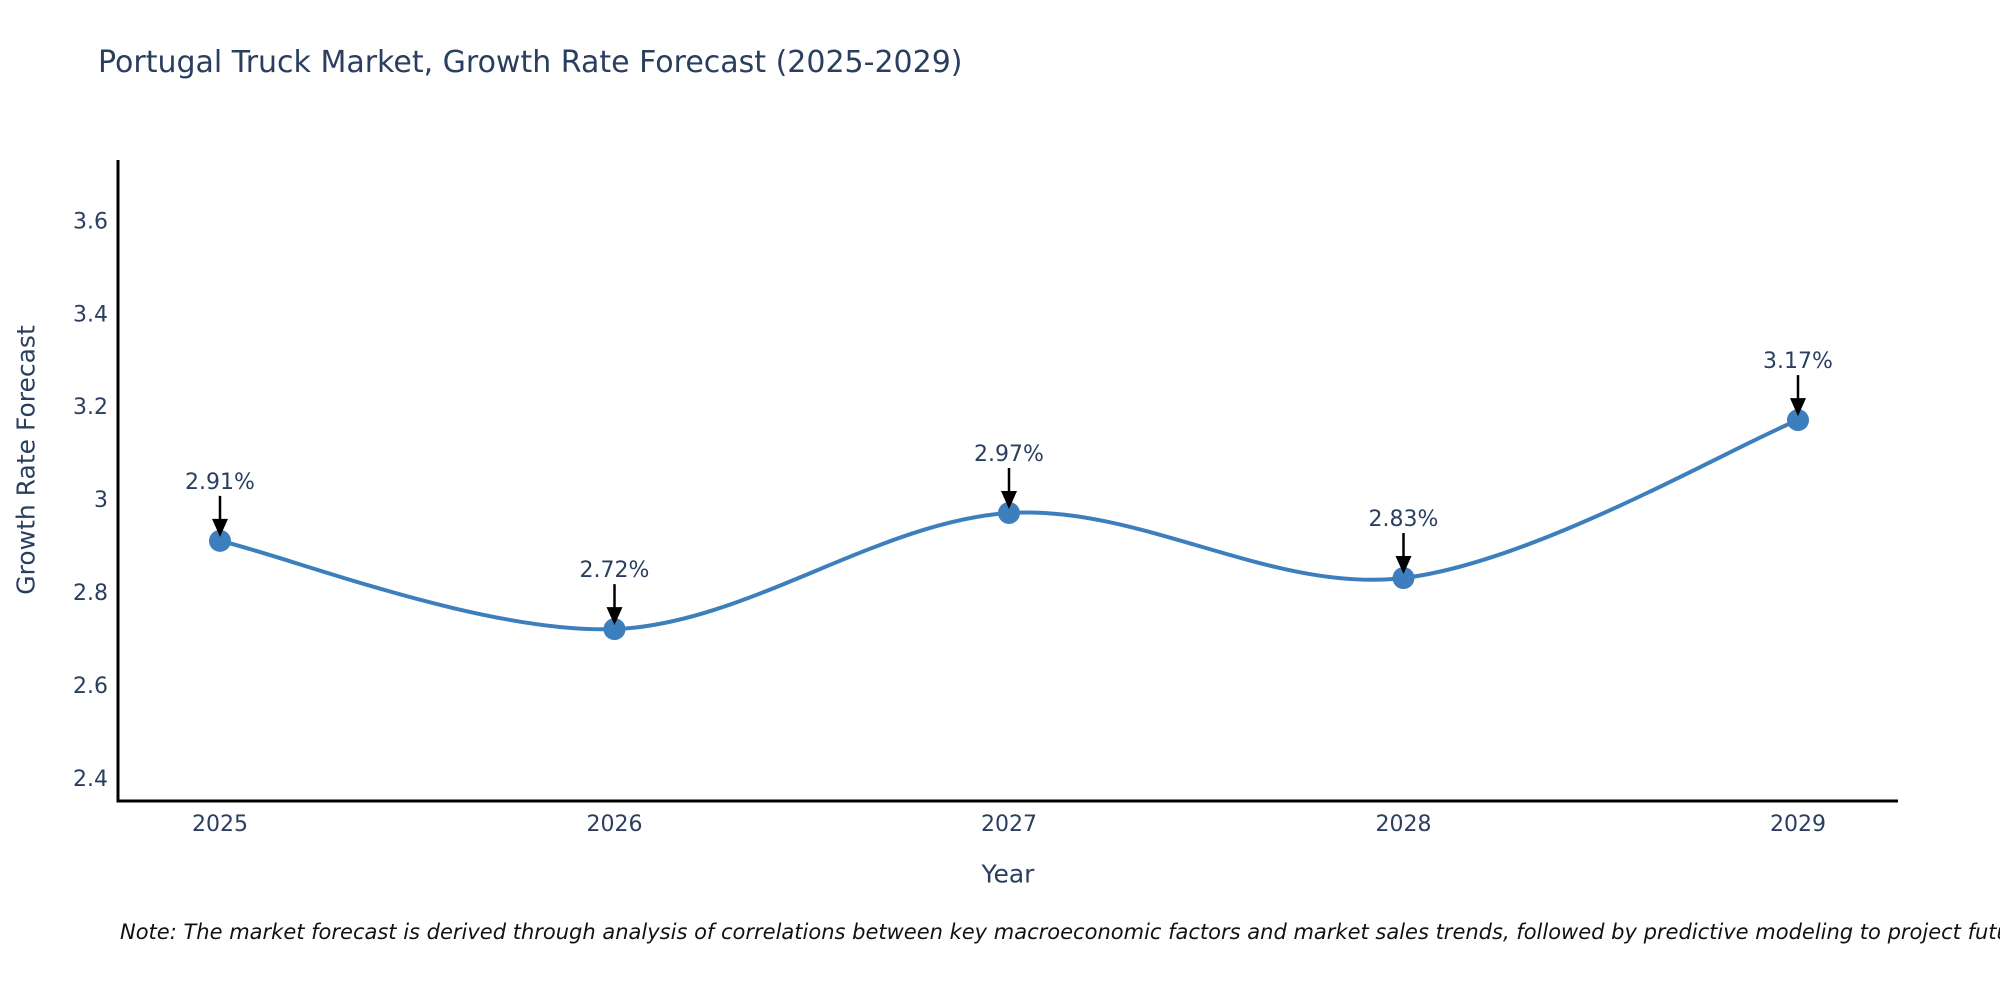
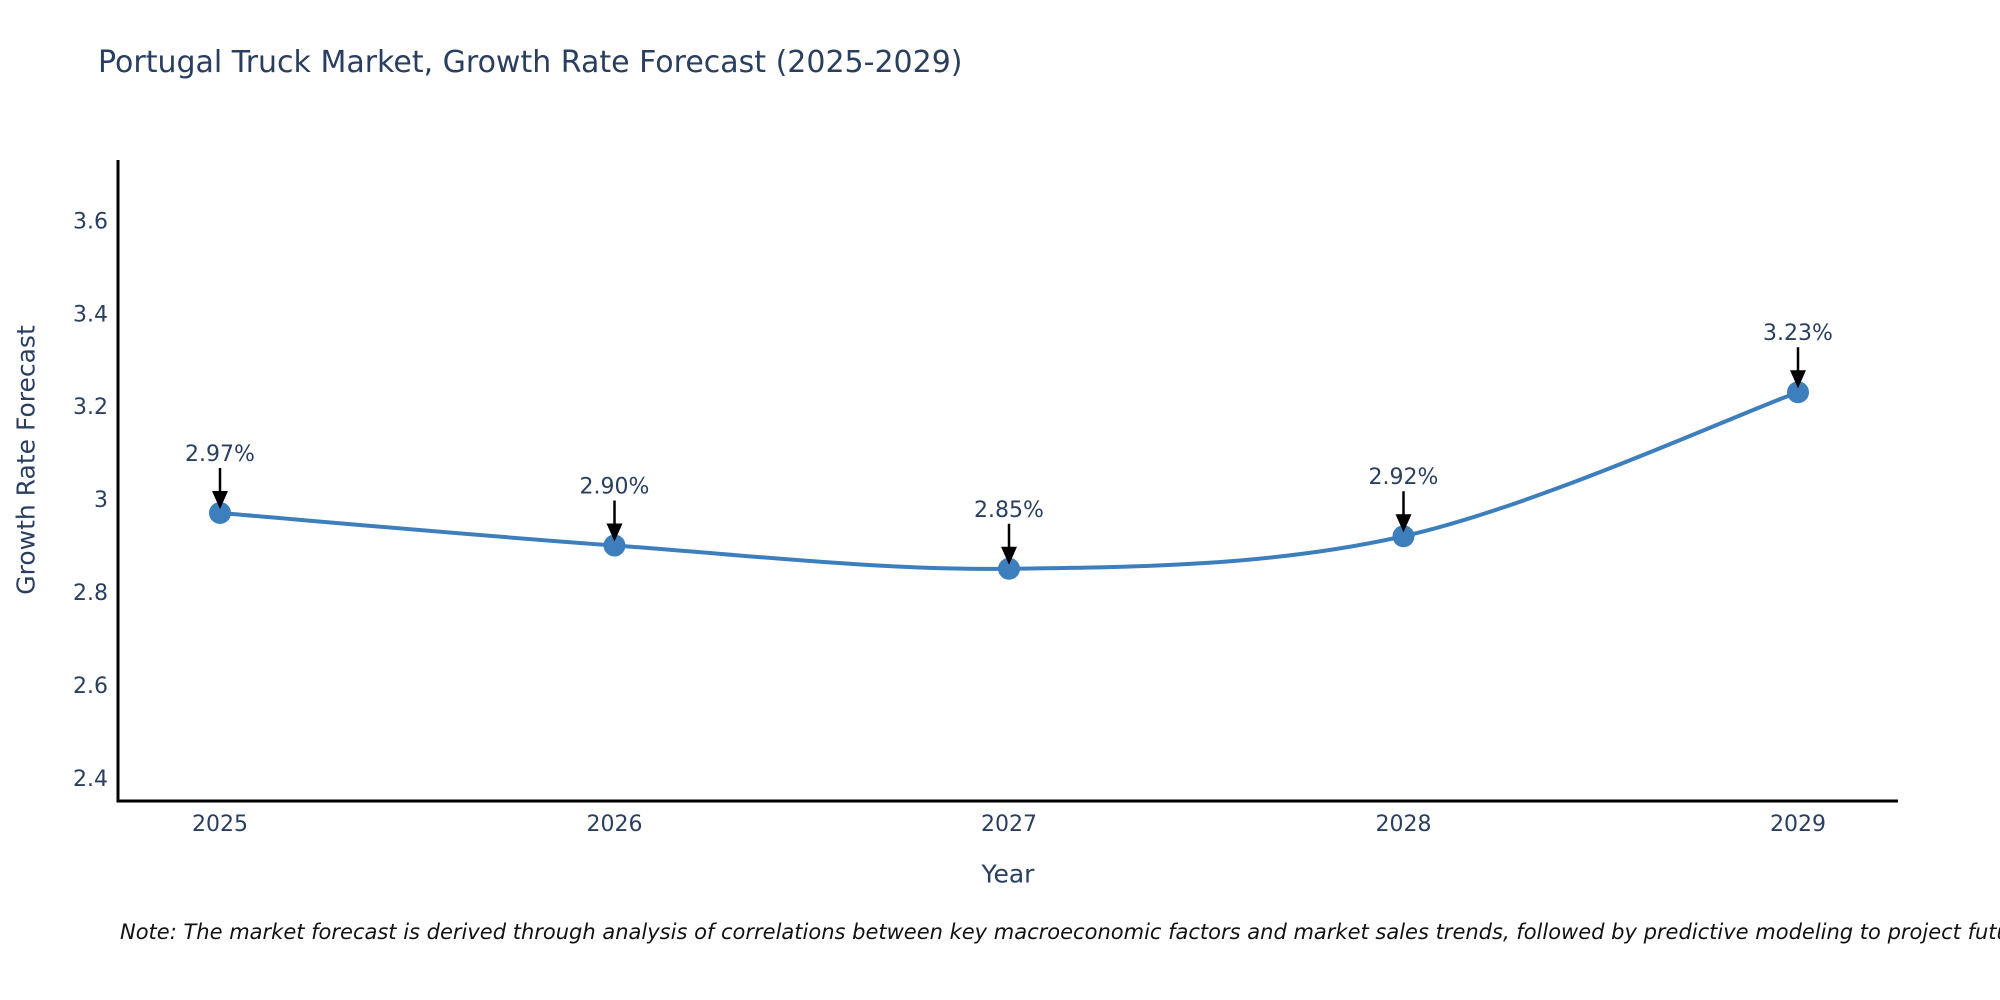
2025: 2.91% -> 2.97%
2026: 2.72% -> 2.90%
2027: 2.97% -> 2.85%
2028: 2.83% -> 2.92%
2029: 3.17% -> 3.23%
